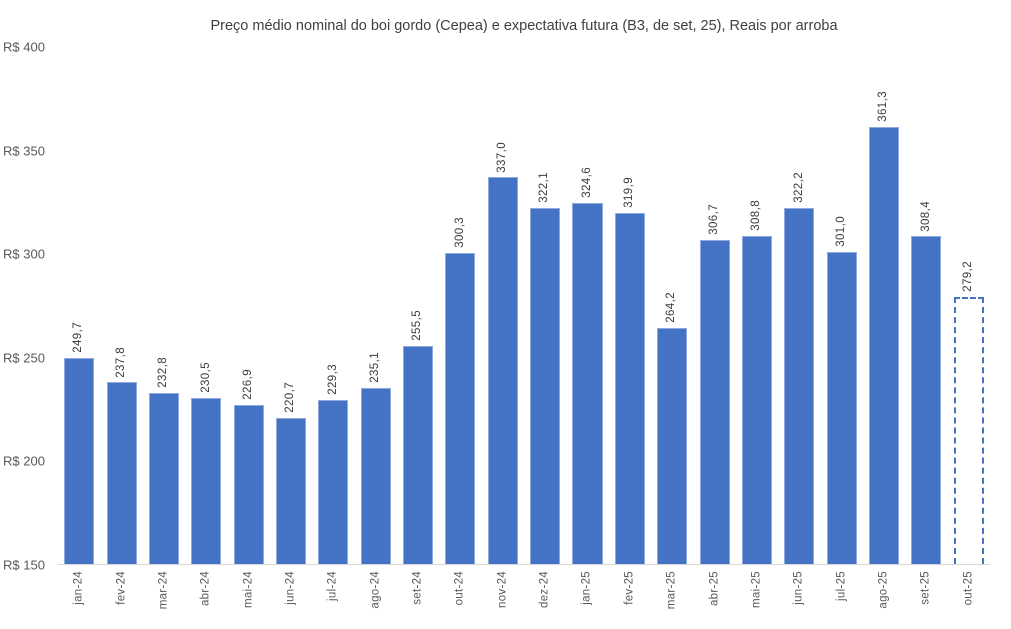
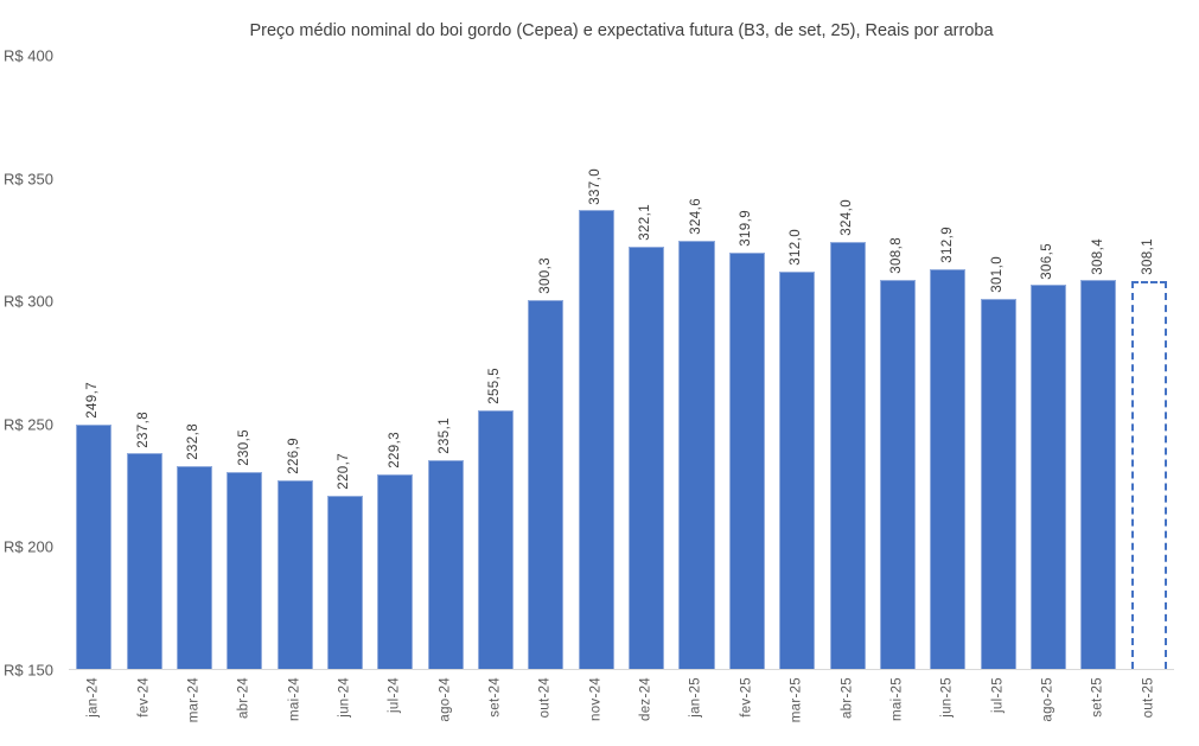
mar-25: 264,2 -> 312,0
abr-25: 306,7 -> 324,0
jun-25: 322,2 -> 312,9
ago-25: 361,3 -> 306,5
out-25: 279,2 -> 308,1
